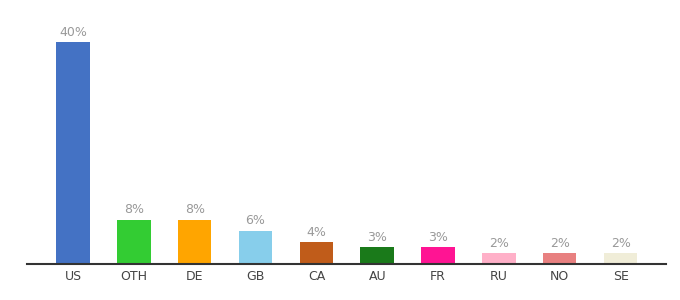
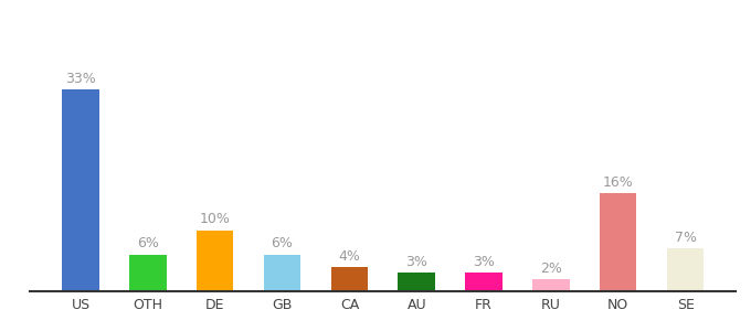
US: 40% -> 33%
OTH: 8% -> 6%
DE: 8% -> 10%
NO: 2% -> 16%
SE: 2% -> 7%
